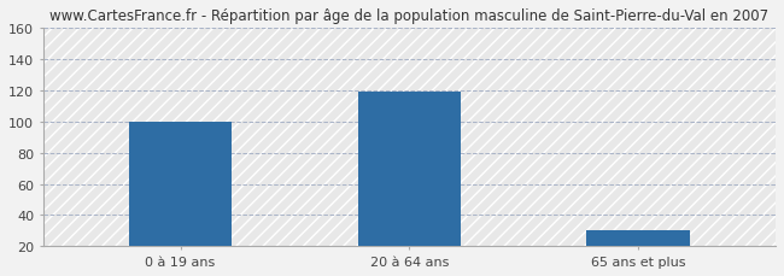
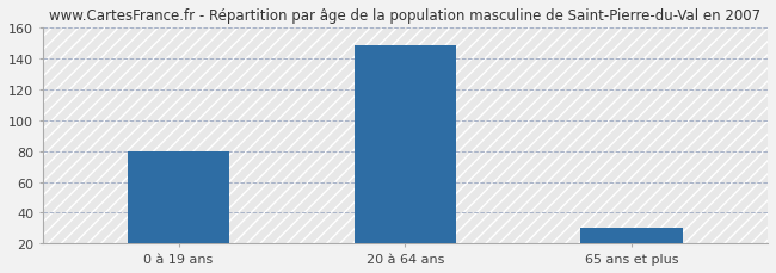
0 à 19 ans: 100 -> 80
20 à 64 ans: 119 -> 148
